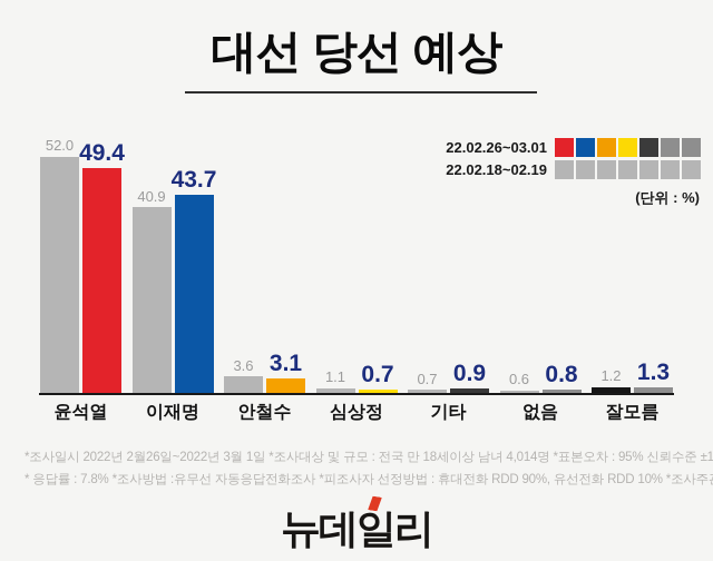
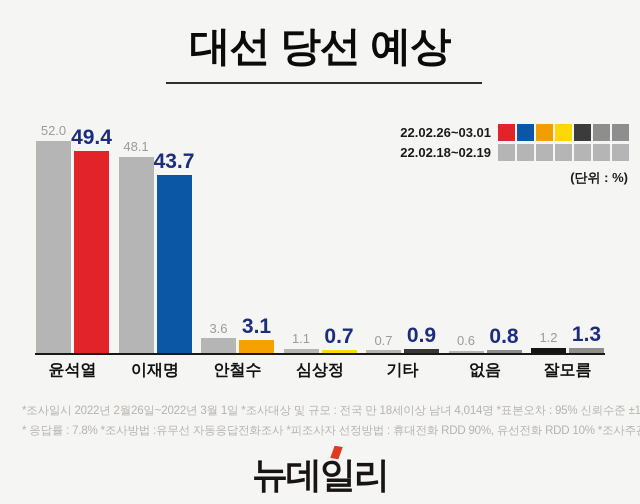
22.02.18~02.19/이재명: 40.9 -> 48.1
